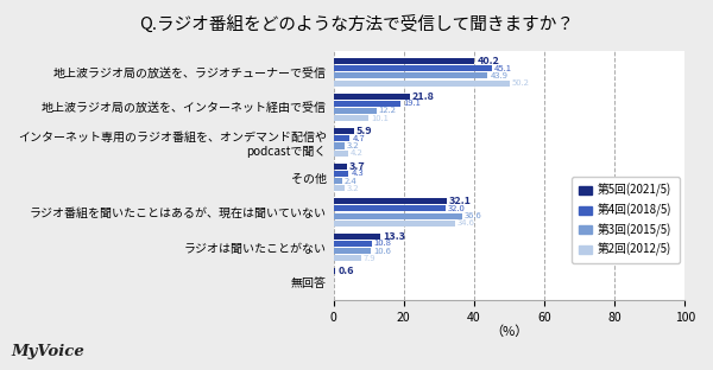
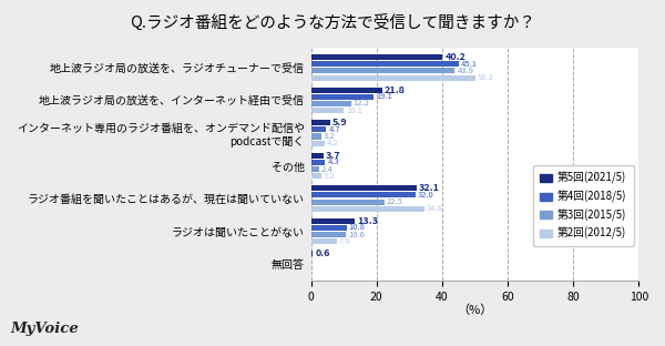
第3回(2015/5)/ラジオ番組を聞いたことはあるが、現在は聞いていない: 36.6 -> 22.5
